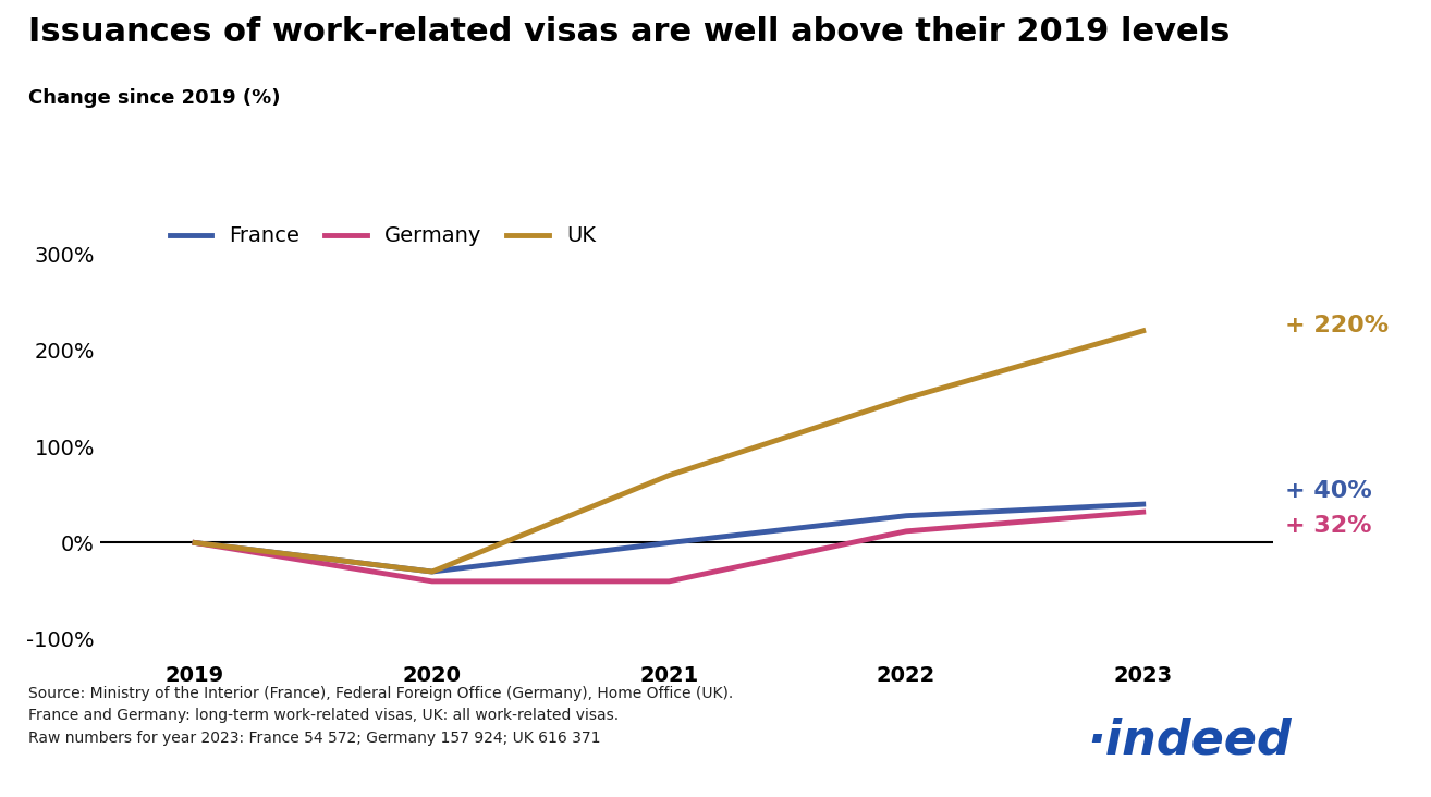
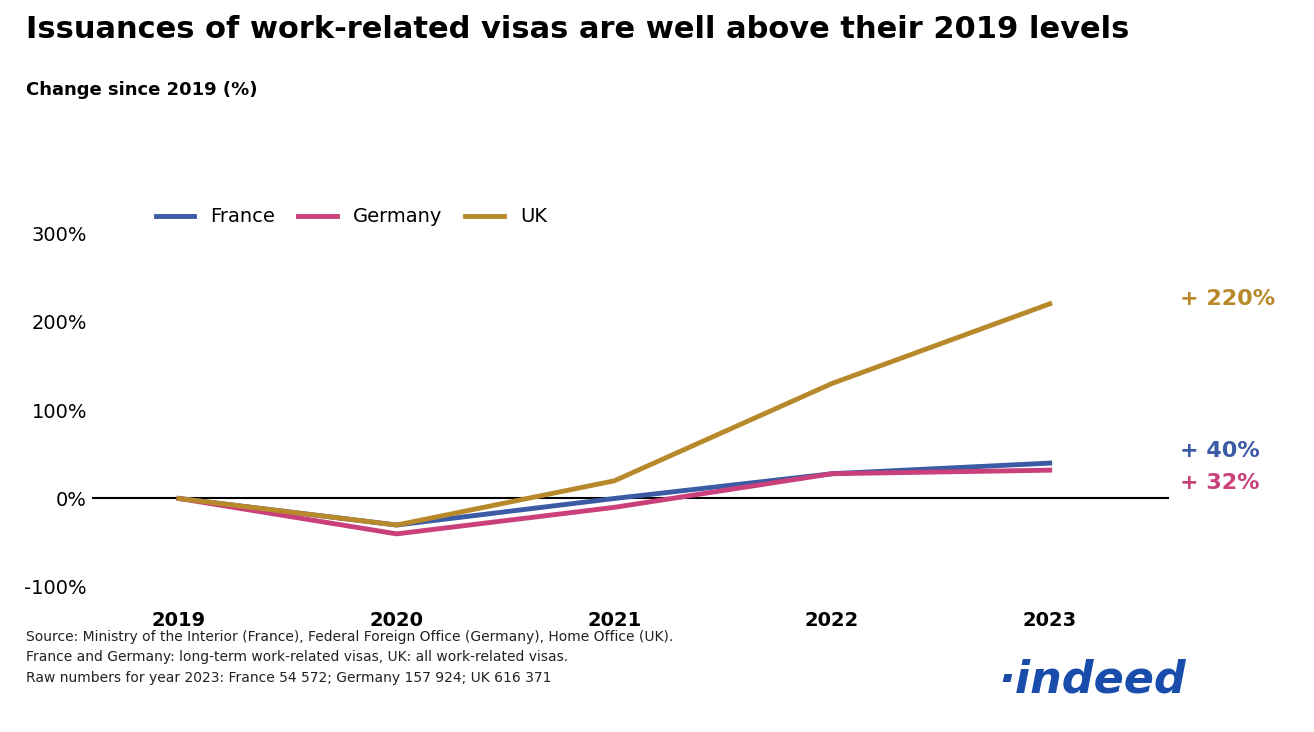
Germany/2021: -40% -> -10%
UK/2021: 70% -> 20%
Germany/2022: 12% -> 28%
UK/2022: 150% -> 130%
